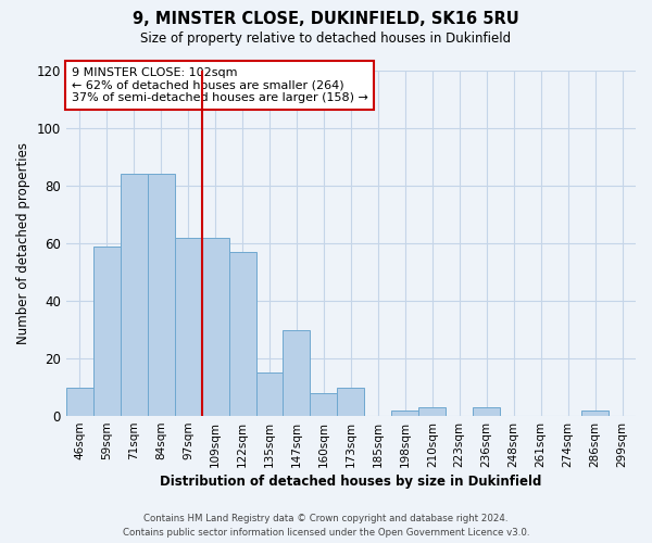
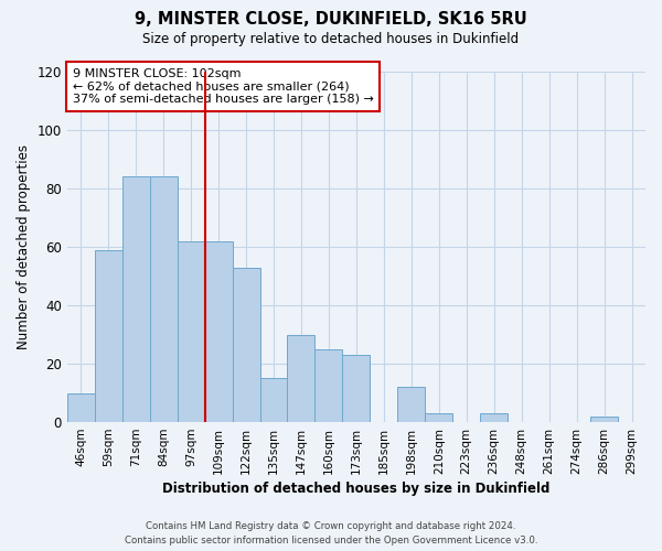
122sqm: 57 -> 53
160sqm: 8 -> 25
173sqm: 10 -> 23
198sqm: 2 -> 12
